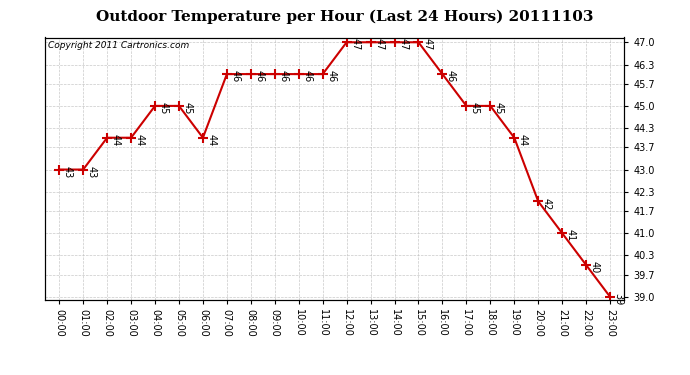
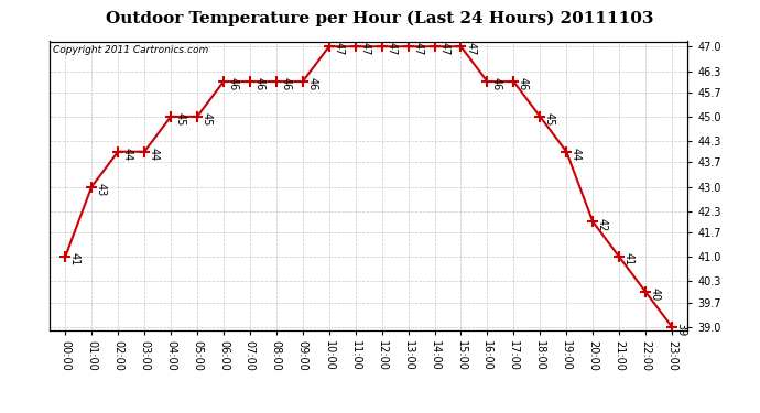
00:00: 43 -> 41
06:00: 44 -> 46
10:00: 46 -> 47
11:00: 46 -> 47
17:00: 45 -> 46
